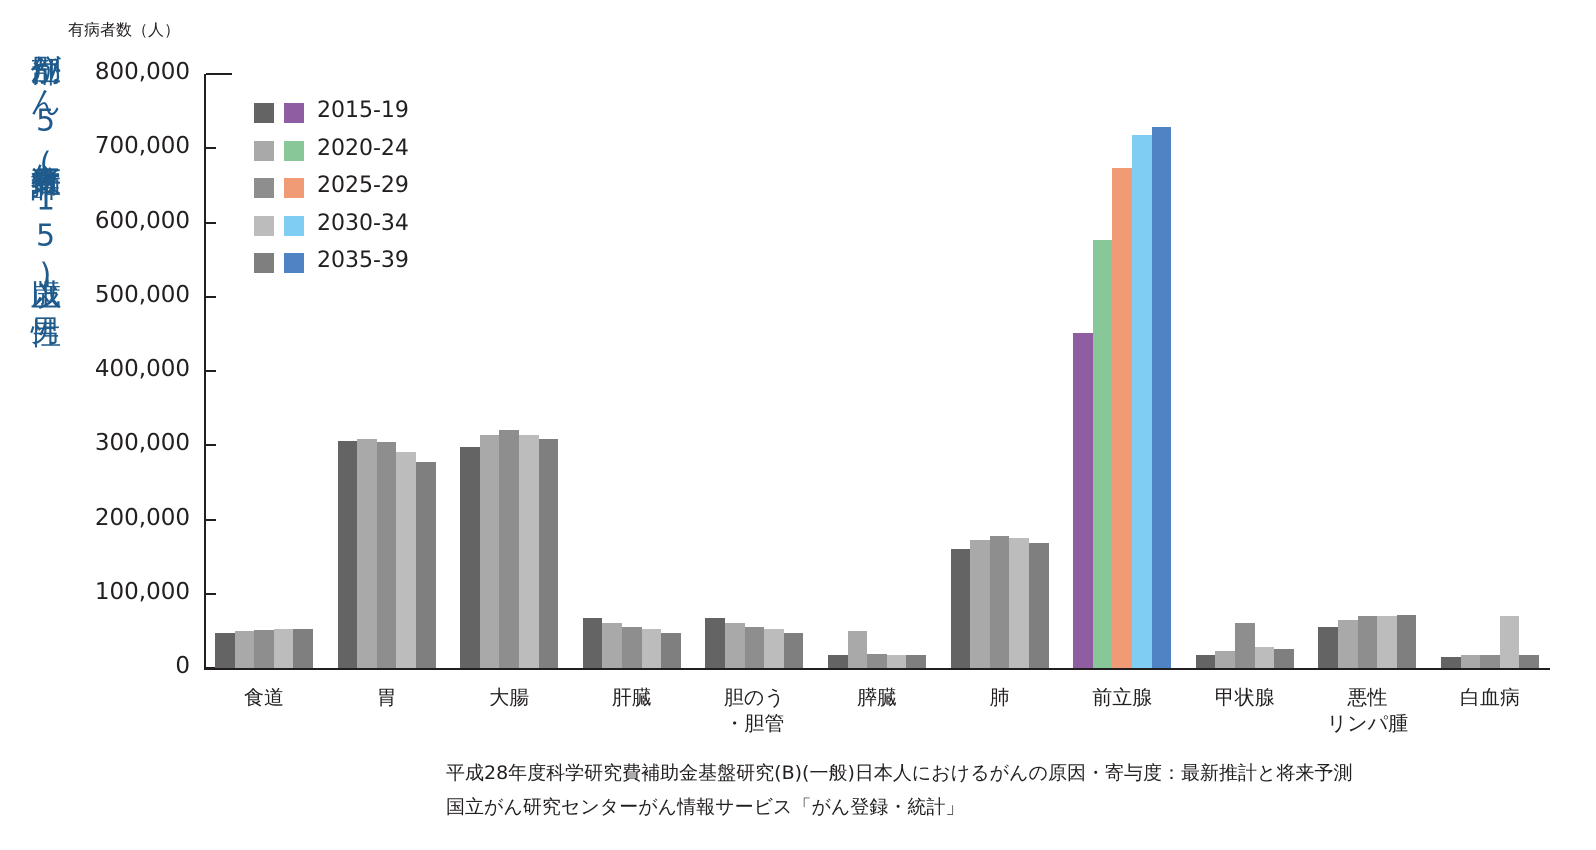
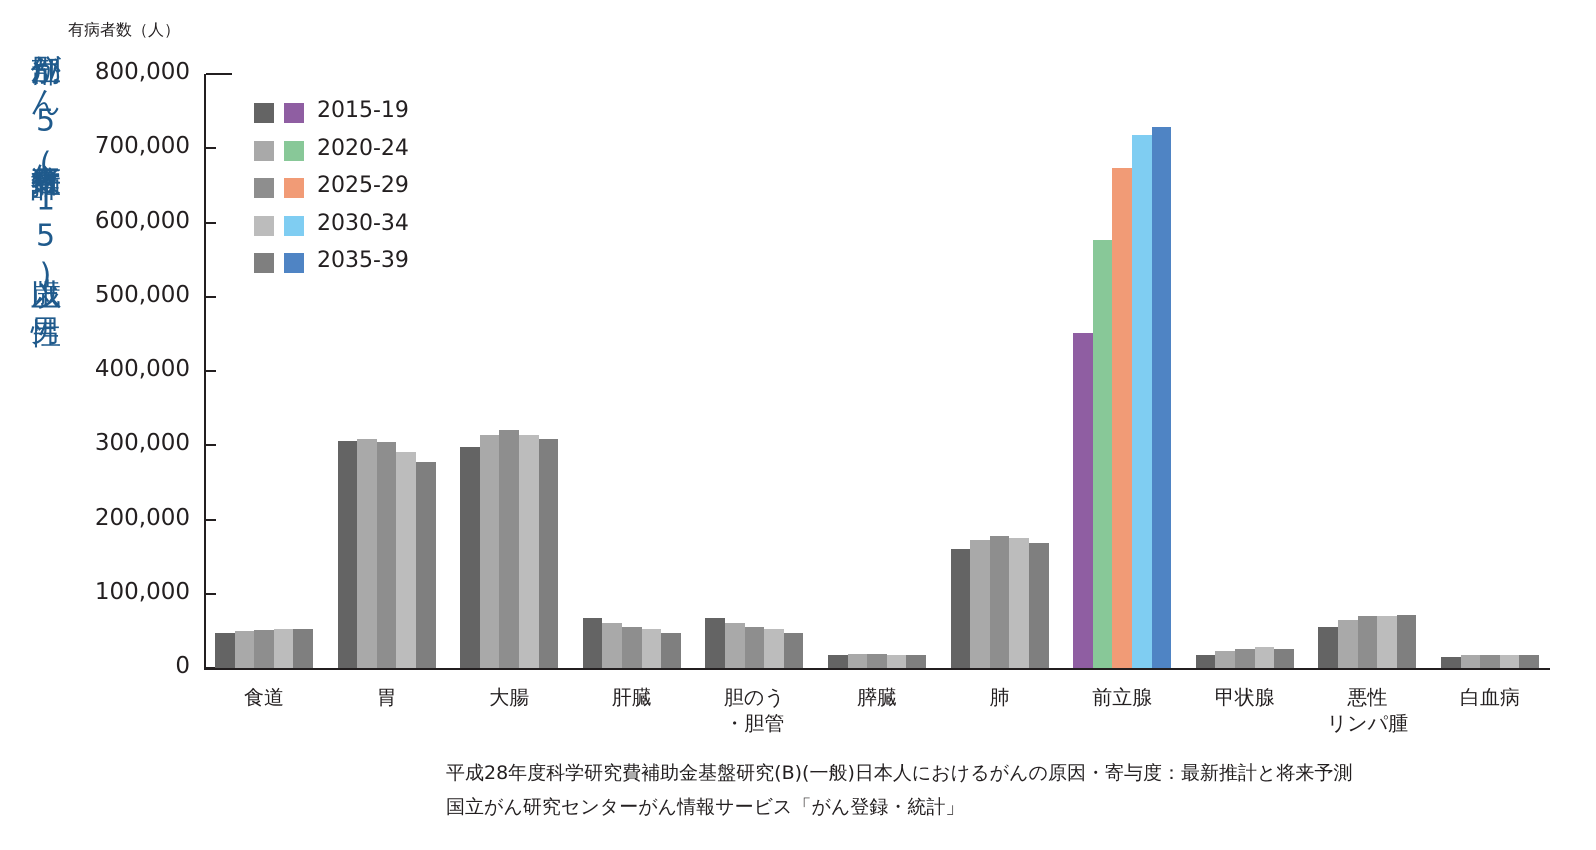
2020-24/膵臓: 50000 -> 20000
2025-29/甲状腺: 60000 -> 30000
2030-34/白血病: 70000 -> 20000
